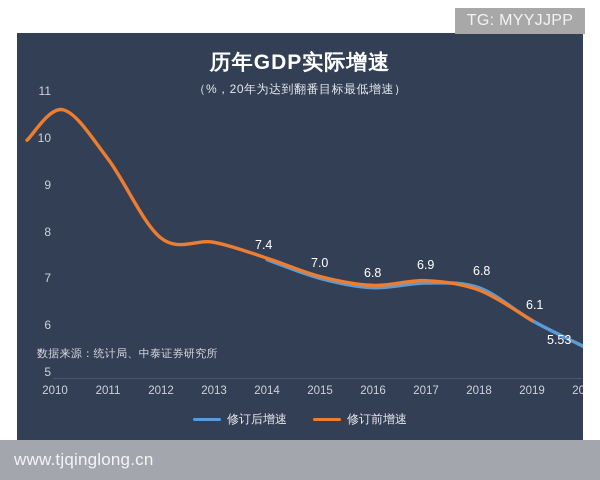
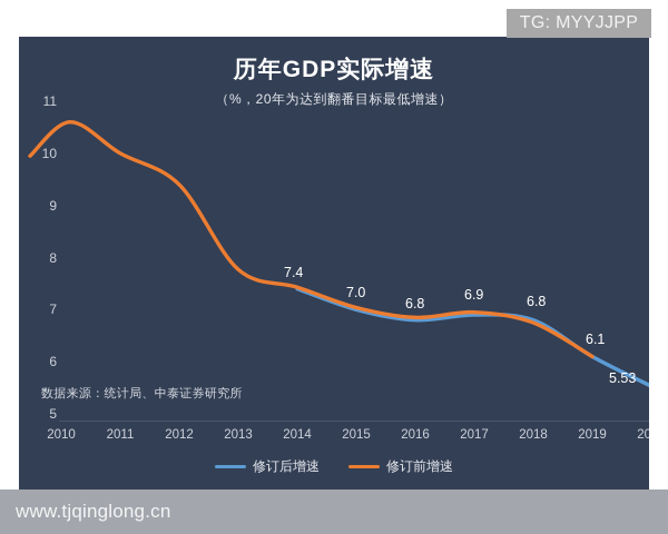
修订前增速/2010: 10.6 -> 9.4
修订前增速/2011: 9.6 -> 10.0
修订前增速/2012: 7.9 -> 9.4
